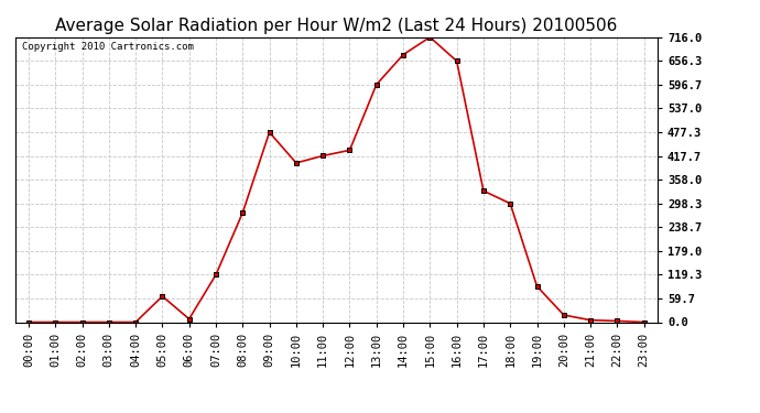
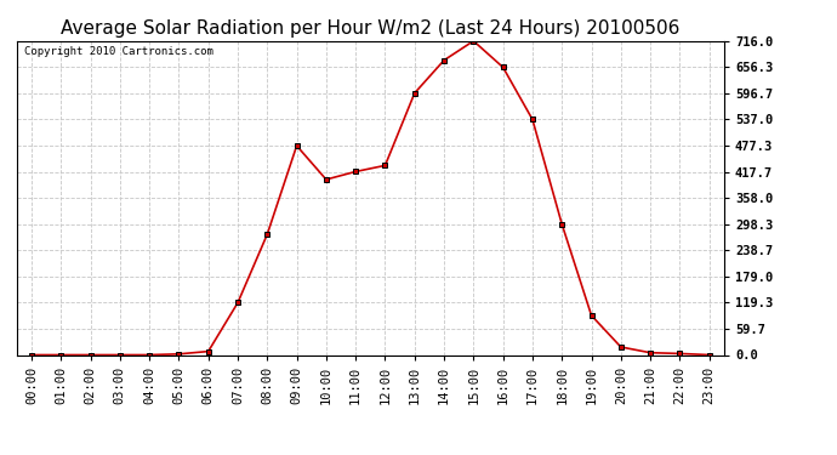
05:00: 65 -> 2
17:00: 330 -> 537
